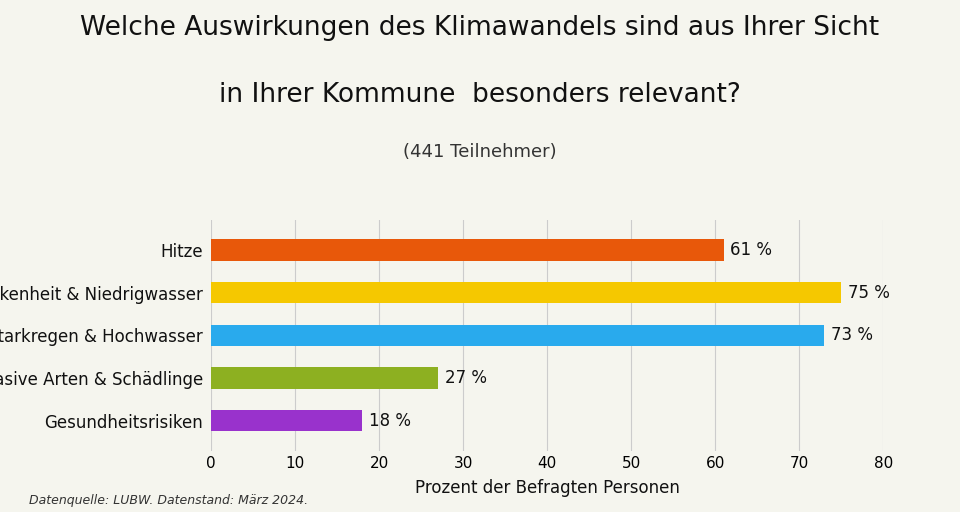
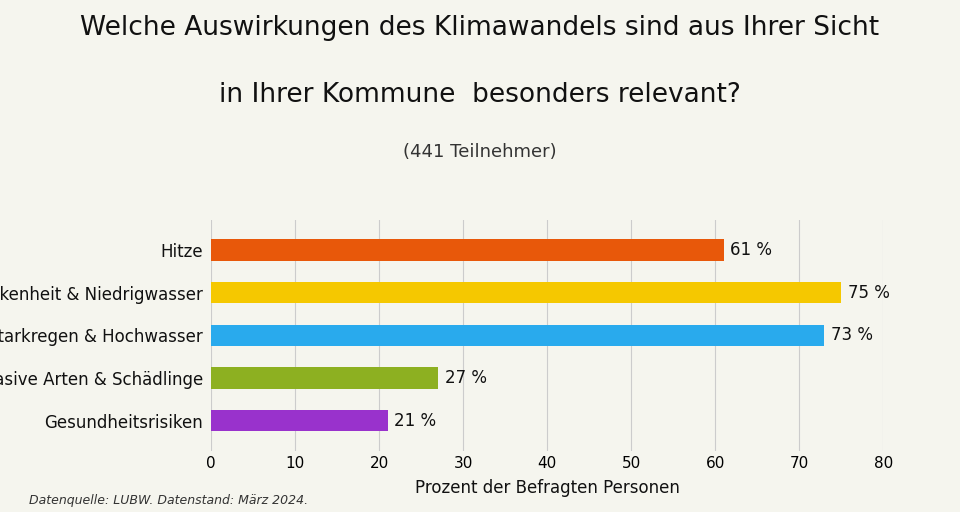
Gesundheitsrisiken: 18 -> 21
